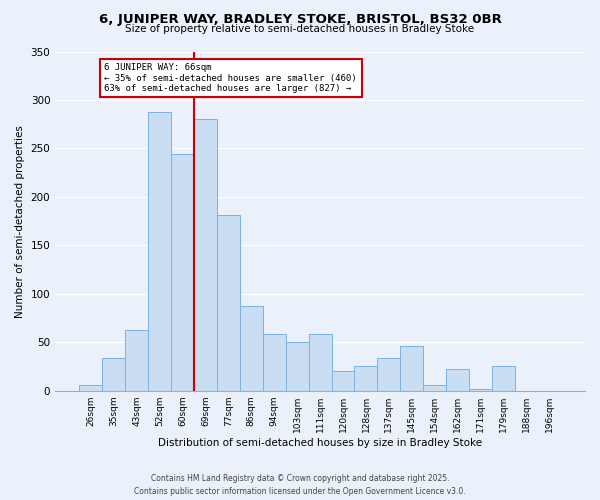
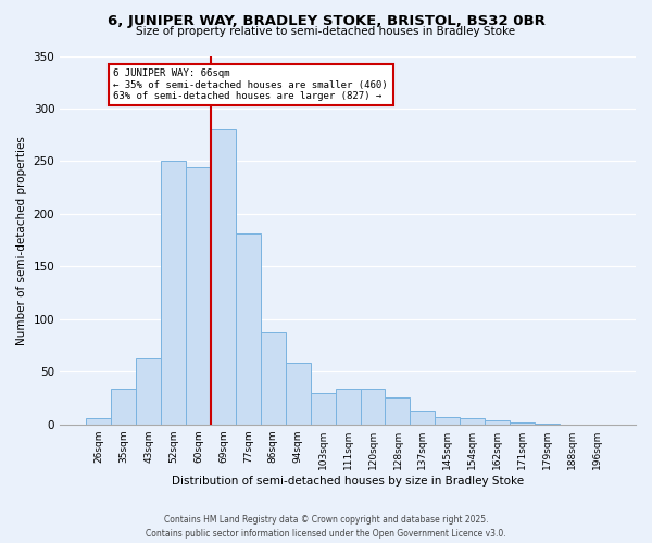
52sqm: 288 -> 250
103sqm: 50 -> 30
111sqm: 58 -> 34
120sqm: 20 -> 34
137sqm: 34 -> 13
145sqm: 46 -> 7
162sqm: 22 -> 4
179sqm: 26 -> 1
